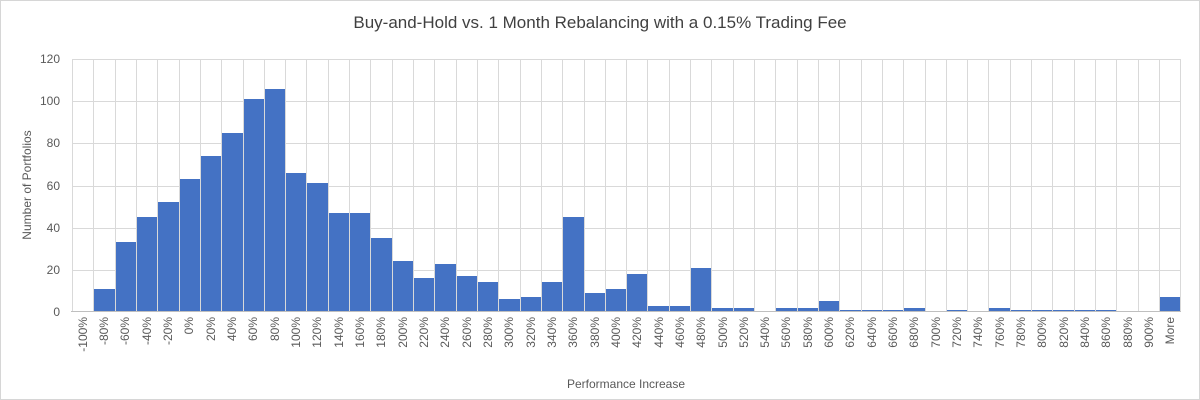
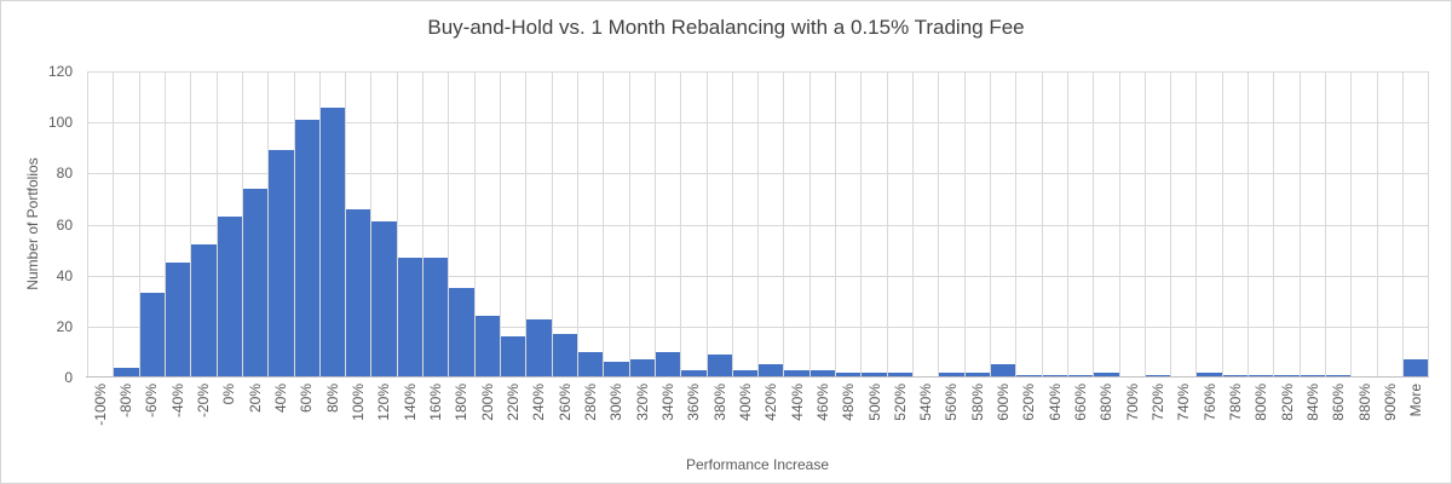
-80%: 11 -> 4
40%: 85 -> 89
280%: 14 -> 10
340%: 14 -> 10
360%: 45 -> 3
400%: 11 -> 3
420%: 18 -> 5
480%: 21 -> 2
